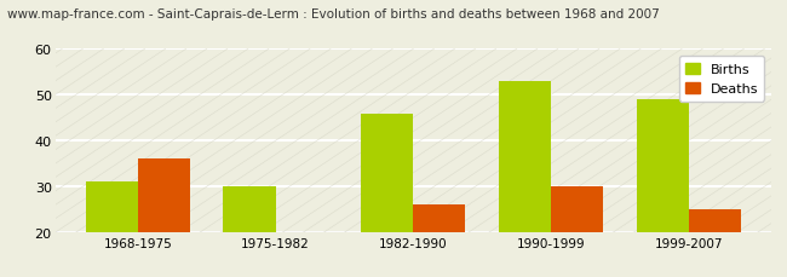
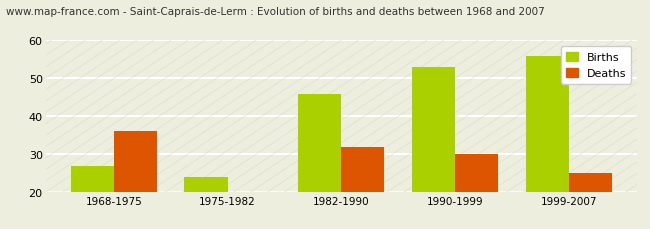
Births/1968-1975: 31 -> 27
Births/1975-1982: 30 -> 24
Deaths/1982-1990: 26 -> 32
Births/1999-2007: 49 -> 56
